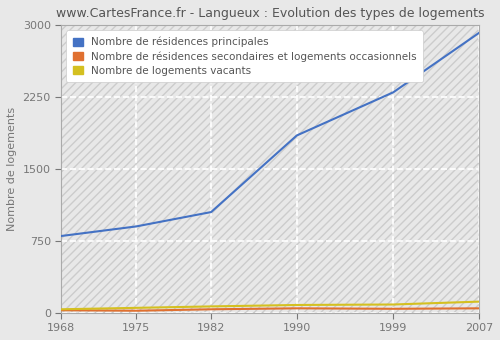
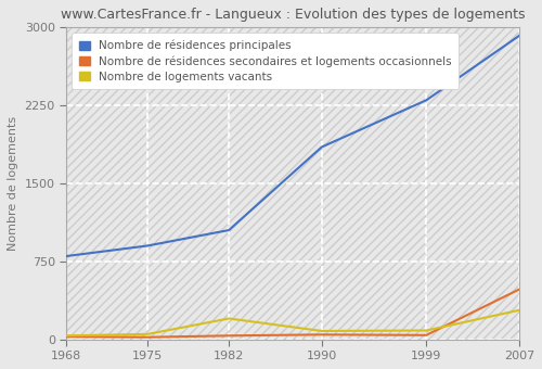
Nombre de logements vacants/1982: 60 -> 200
Nombre de résidences secondaires et logements occasionnels/2007: 40 -> 480
Nombre de logements vacants/2007: 120 -> 280
